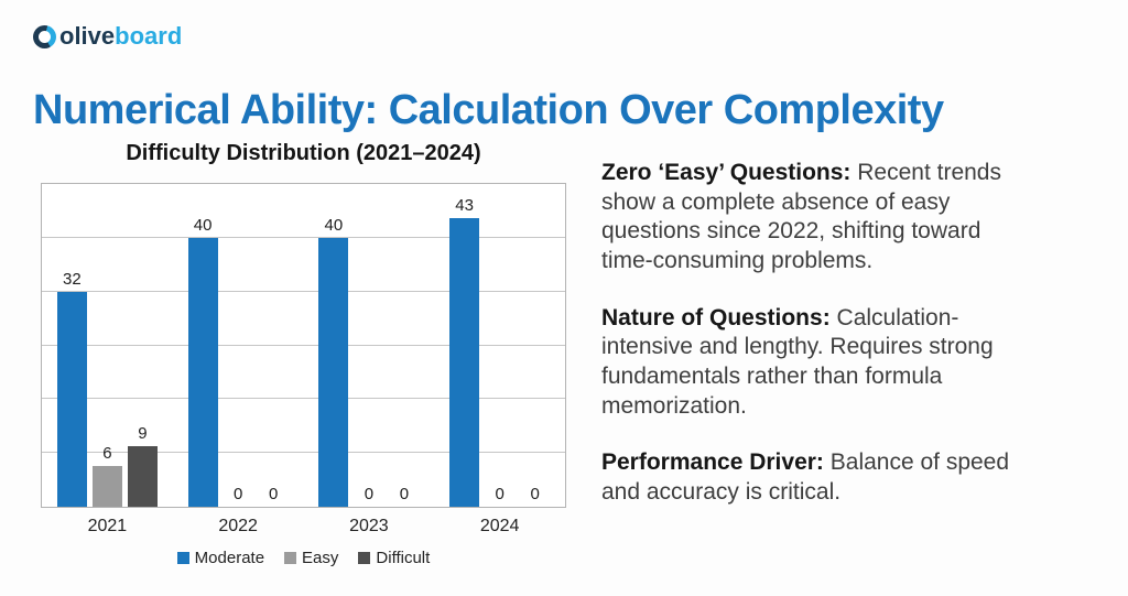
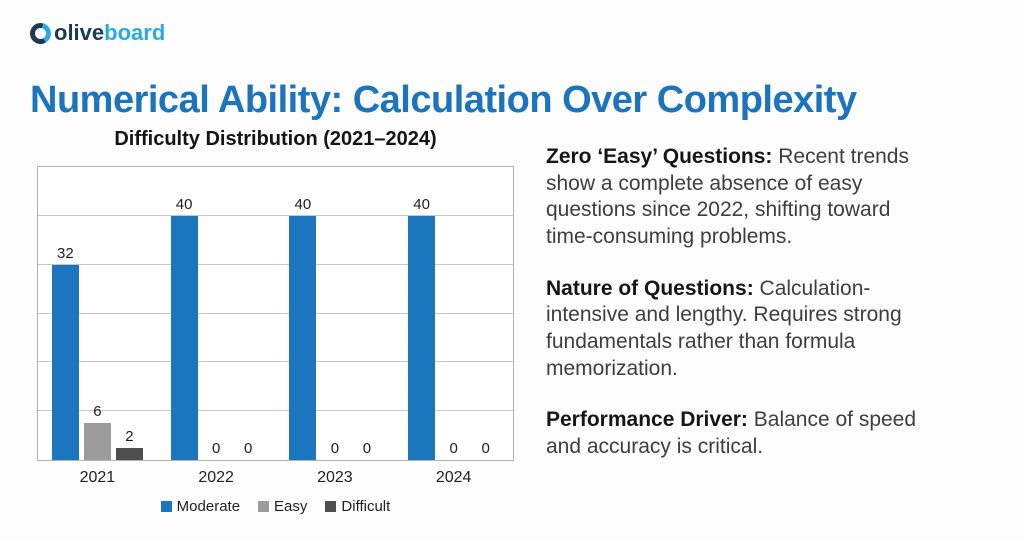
Difficult/2021: 9 -> 2
Moderate/2024: 43 -> 40
